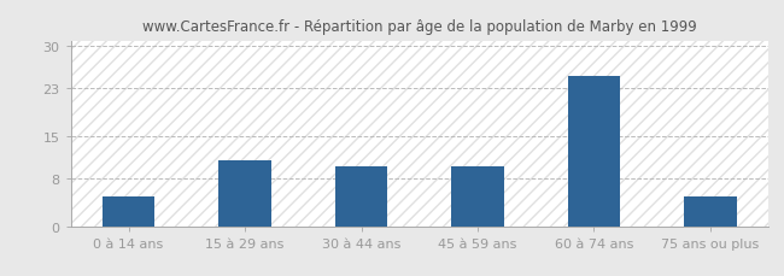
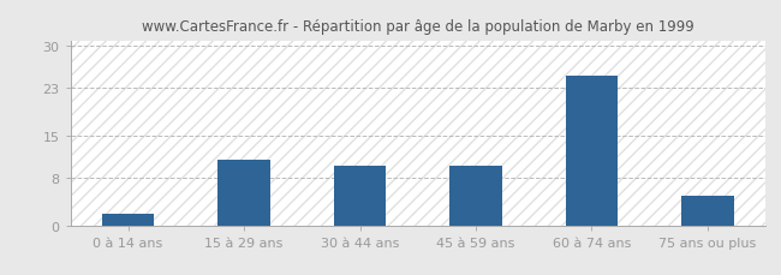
0 à 14 ans: 5 -> 2
